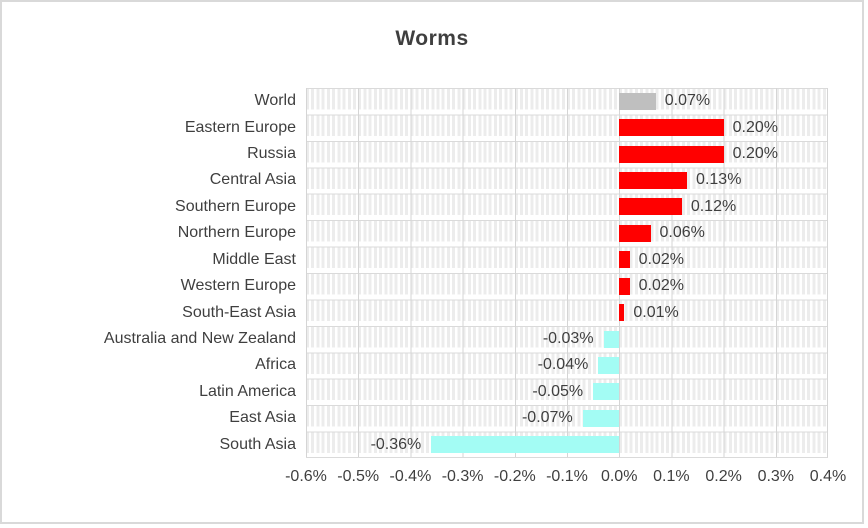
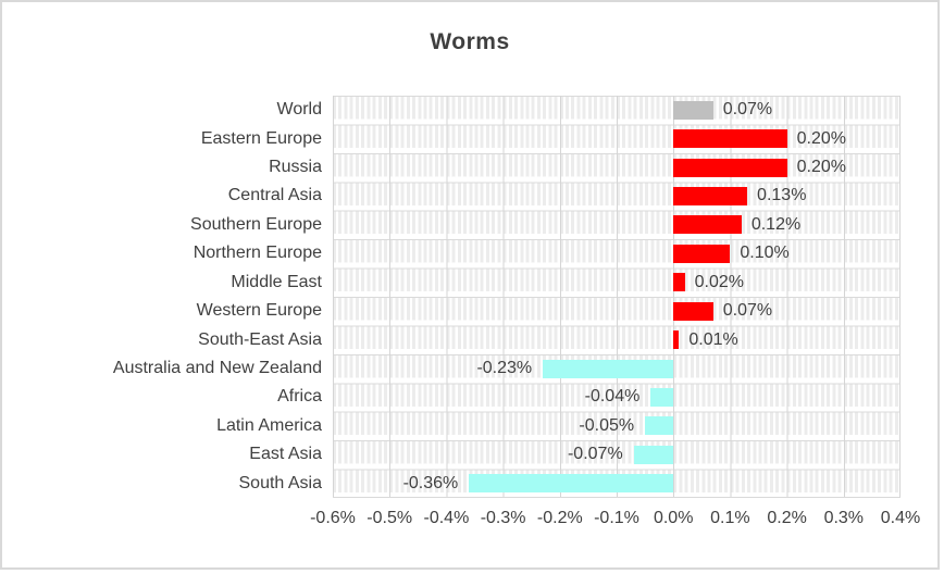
Northern Europe: 0.06% -> 0.10%
Western Europe: 0.02% -> 0.07%
Australia and New Zealand: -0.03% -> -0.23%
